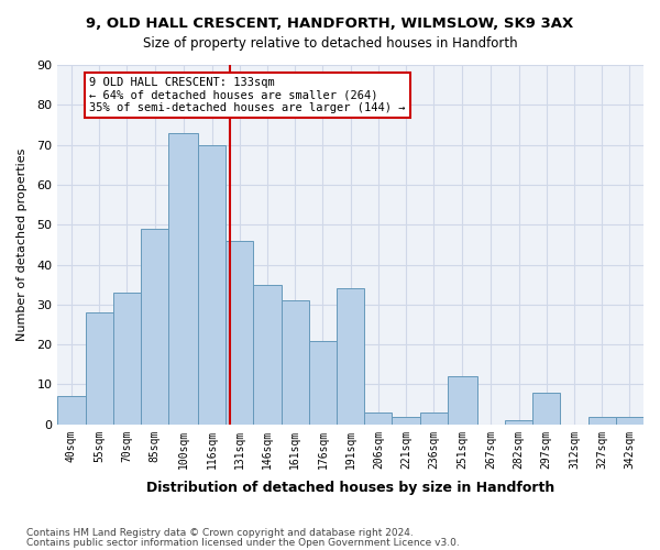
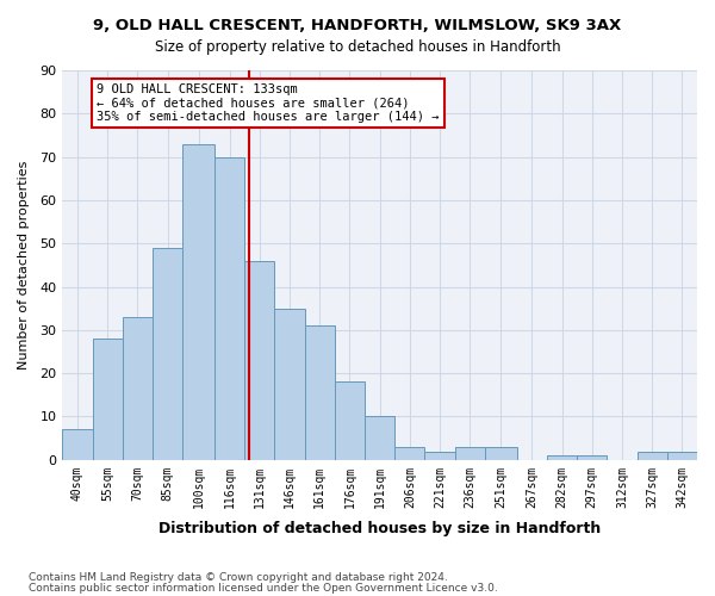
176sqm: 21 -> 18
191sqm: 34 -> 10
251sqm: 12 -> 3
297sqm: 8 -> 1
